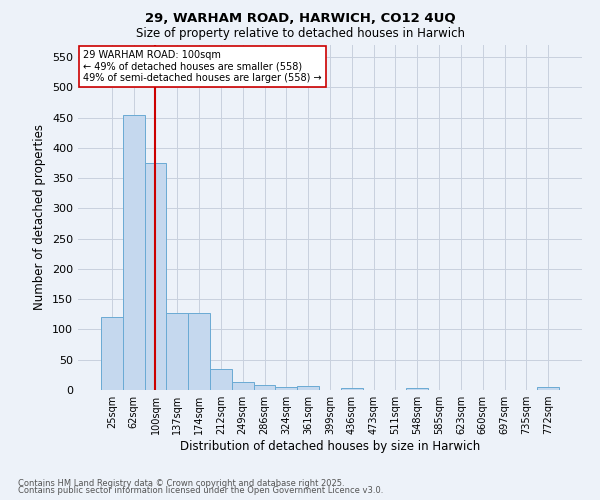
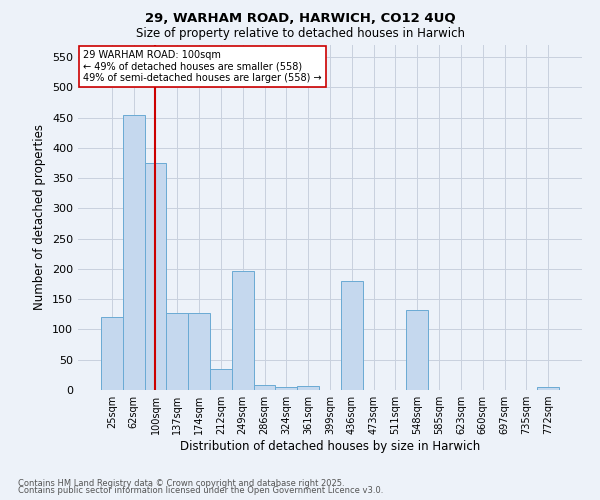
249sqm: 14 -> 196
436sqm: 3 -> 180
548sqm: 3 -> 132
